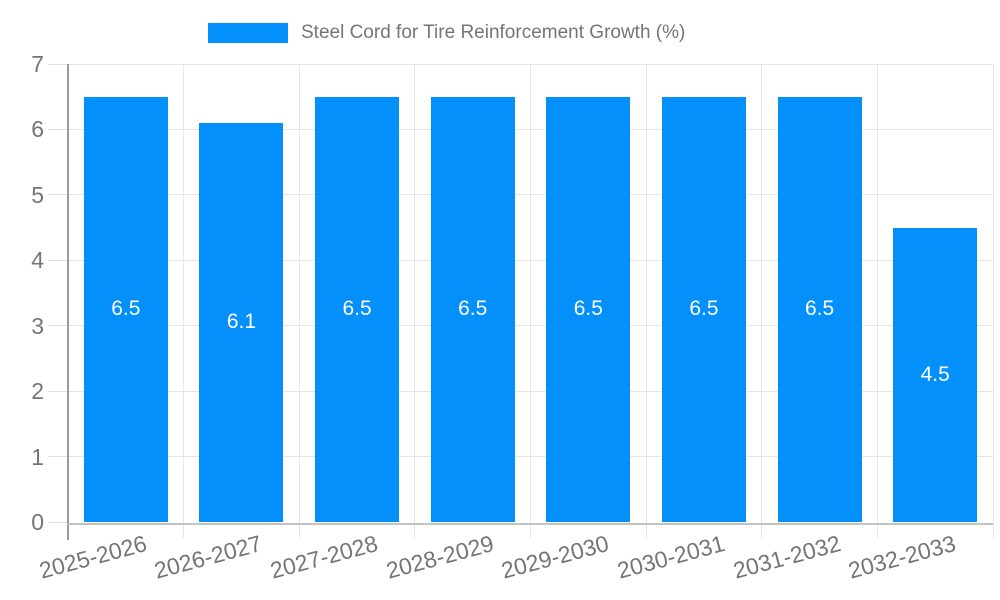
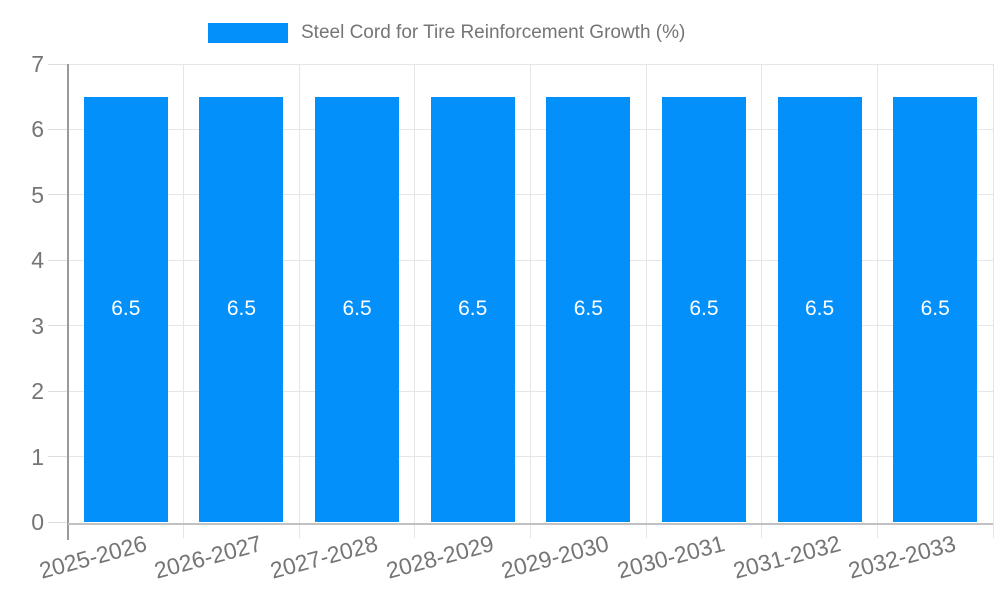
2026-2027: 6.1 -> 6.5
2032-2033: 4.5 -> 6.5
